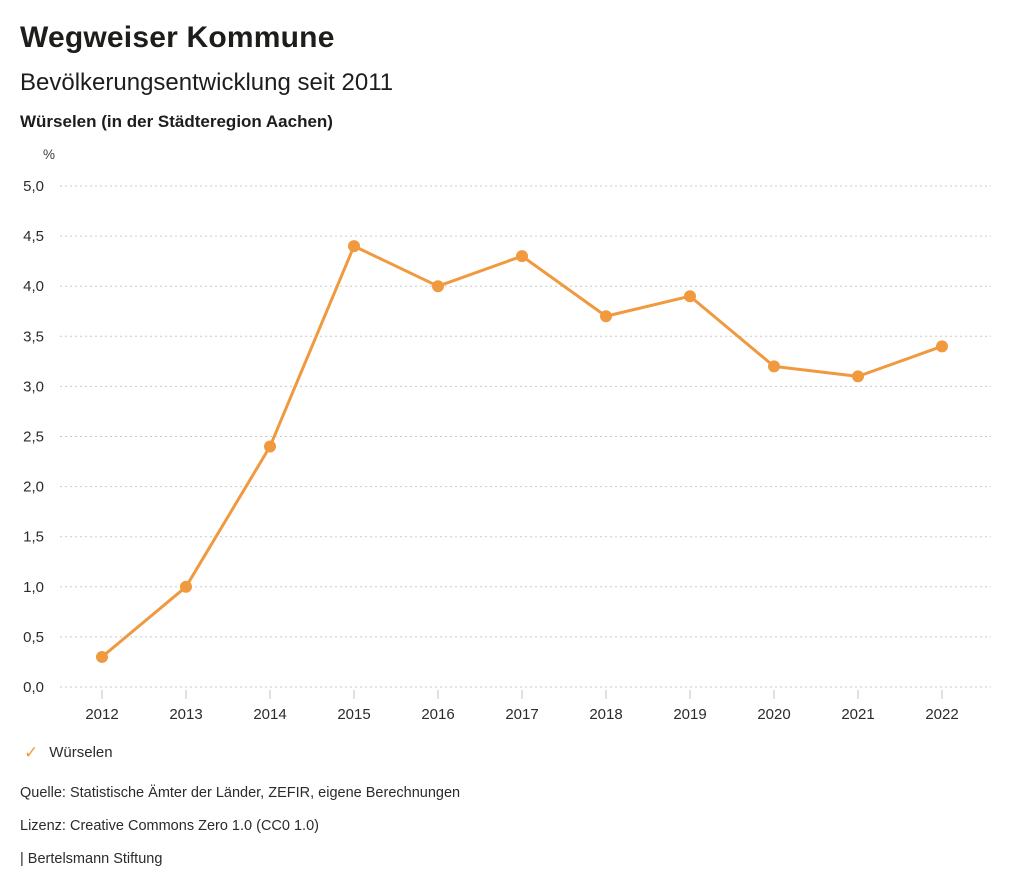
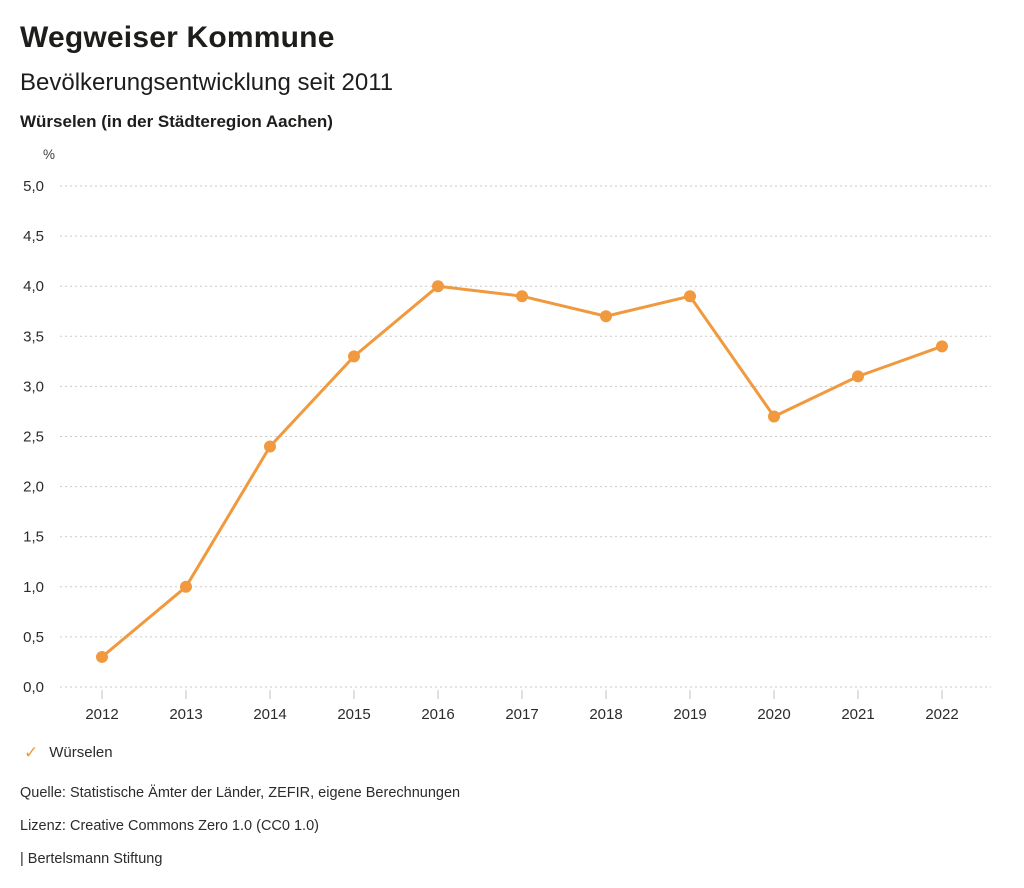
2015: 4,4 -> 3,3
2017: 4,3 -> 3,9
2020: 3,2 -> 2,7
